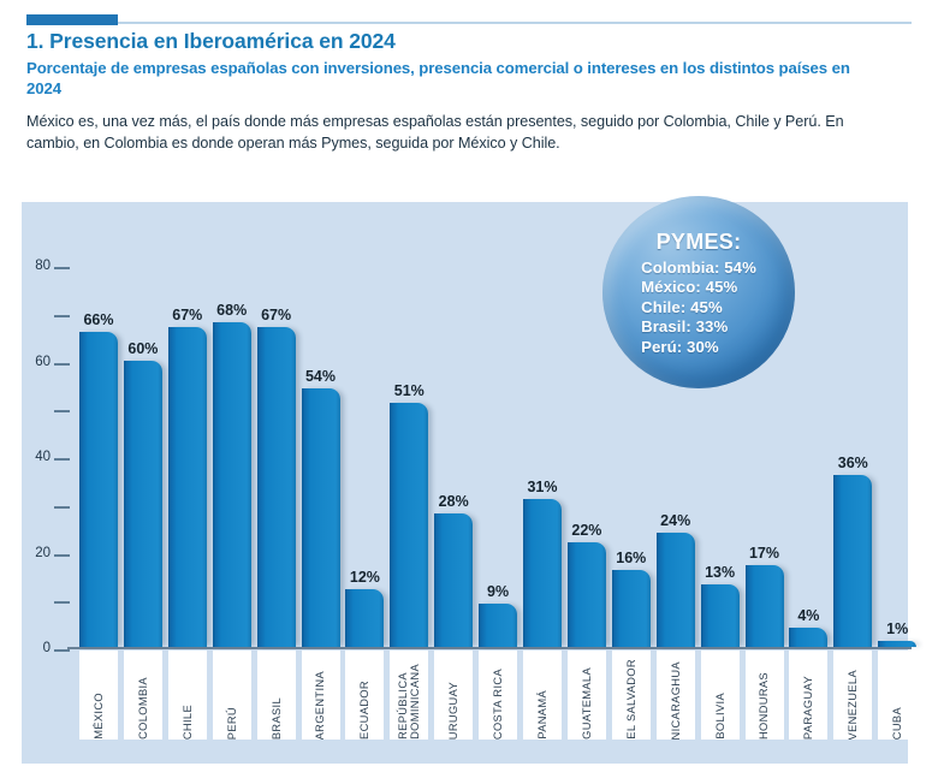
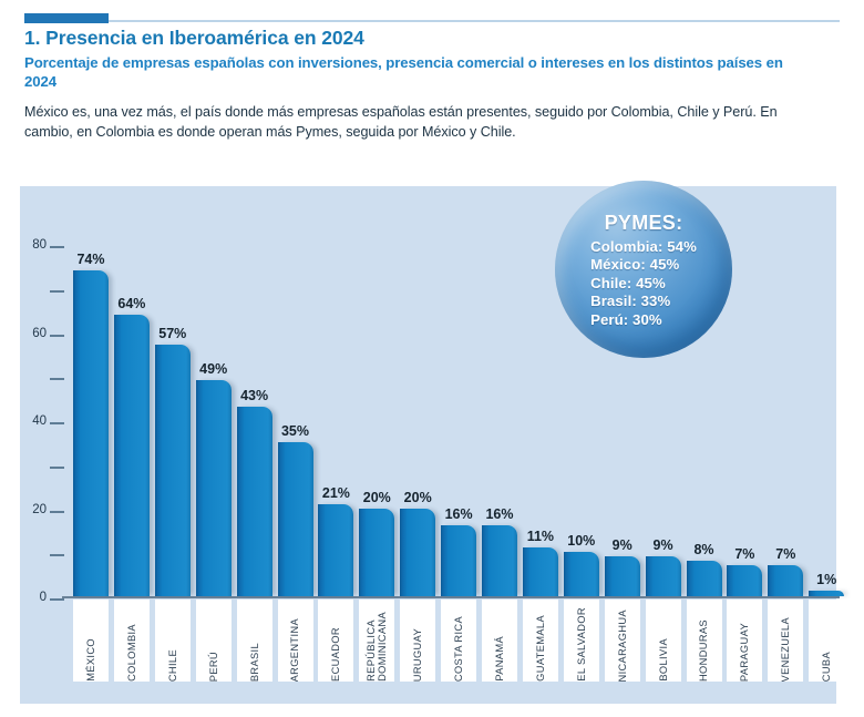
MÉXICO: 66% -> 74%
COLOMBIA: 60% -> 64%
CHILE: 67% -> 57%
PERÚ: 68% -> 49%
BRASIL: 67% -> 43%
ARGENTINA: 54% -> 35%
ECUADOR: 12% -> 21%
REPÚBLICA DOMINICANA: 51% -> 20%
URUGUAY: 28% -> 20%
COSTA RICA: 9% -> 16%
PANAMÁ: 31% -> 16%
GUATEMALA: 22% -> 11%
EL SALVADOR: 16% -> 10%
NICARAGHUA: 24% -> 9%
BOLIVIA: 13% -> 9%
HONDURAS: 17% -> 8%
PARAGUAY: 4% -> 7%
VENEZUELA: 36% -> 7%
